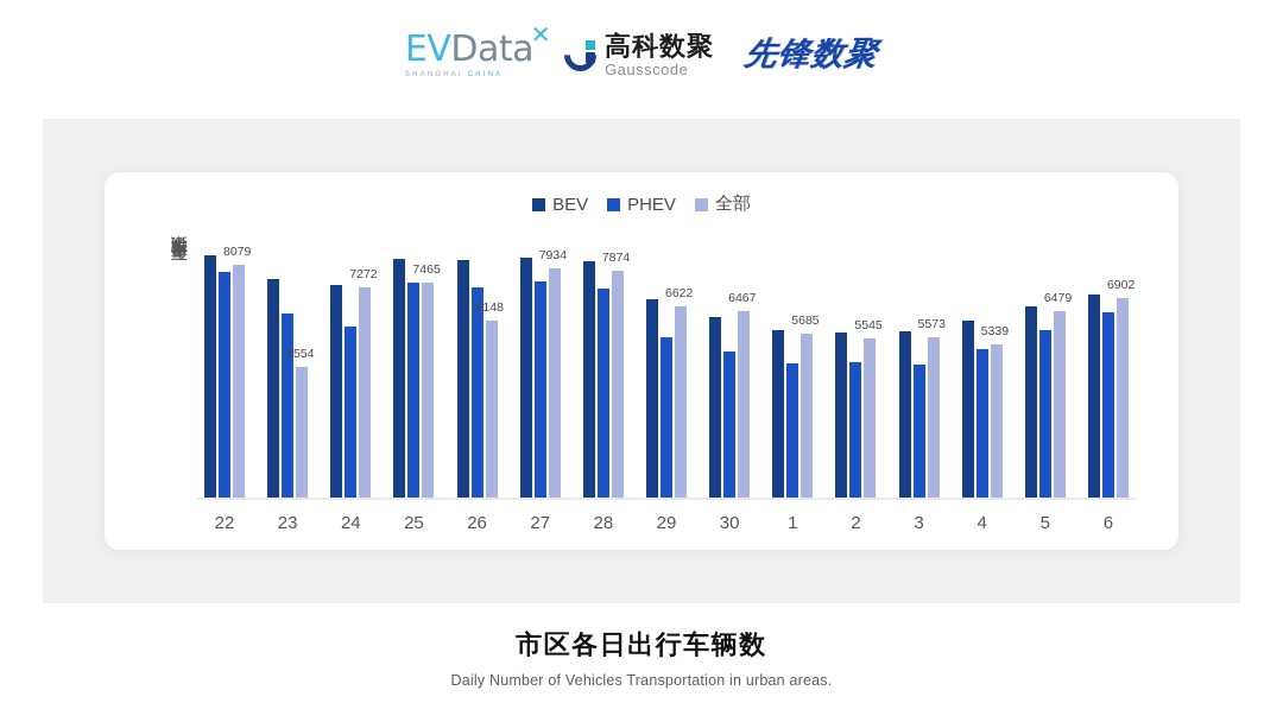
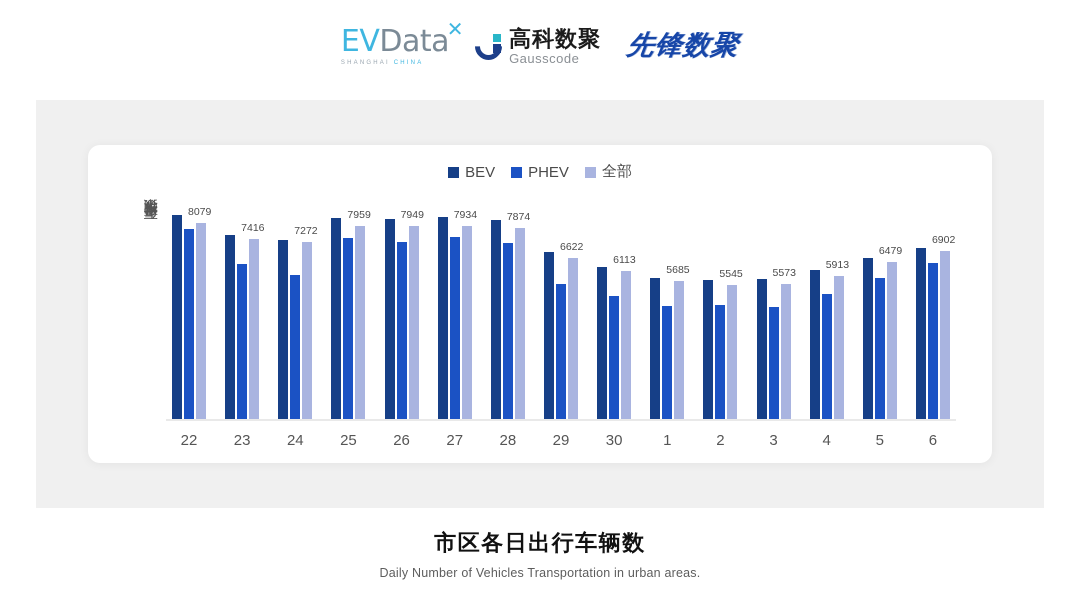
全部/23: 4554 -> 7416
全部/25: 7465 -> 7959
全部/26: 6148 -> 7949
全部/30: 6467 -> 6113
全部/4: 5339 -> 5913
